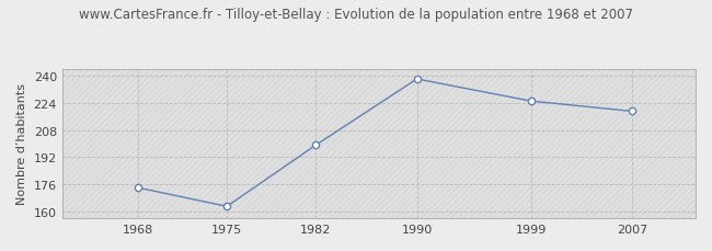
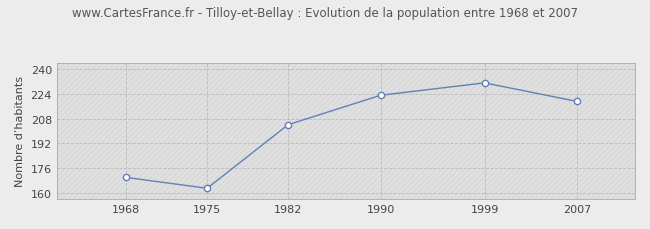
1968: 174 -> 170
1982: 199 -> 204
1990: 238 -> 223
1999: 225 -> 231
